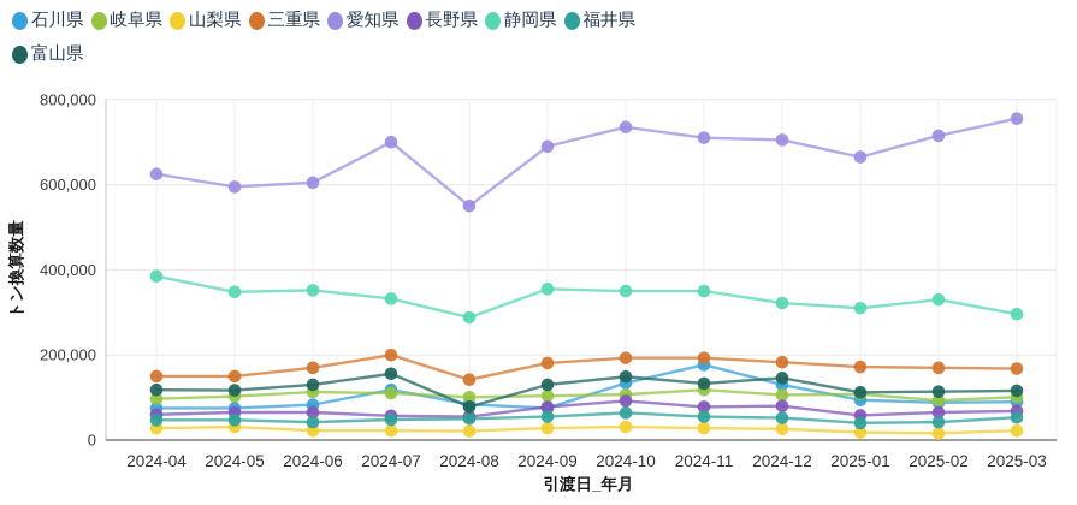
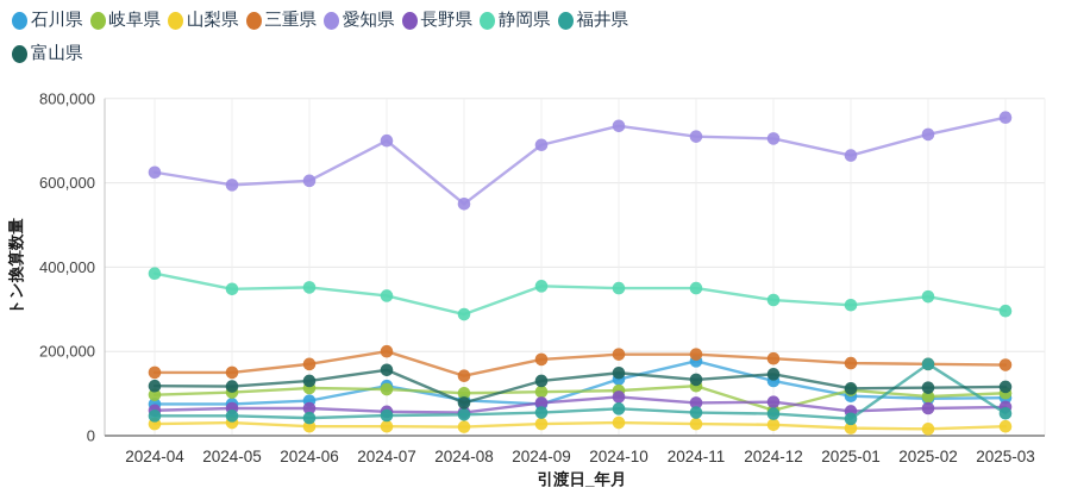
岐阜県/2024-12: 110000 -> 60000
福井県/2025-02: 40000 -> 170000
